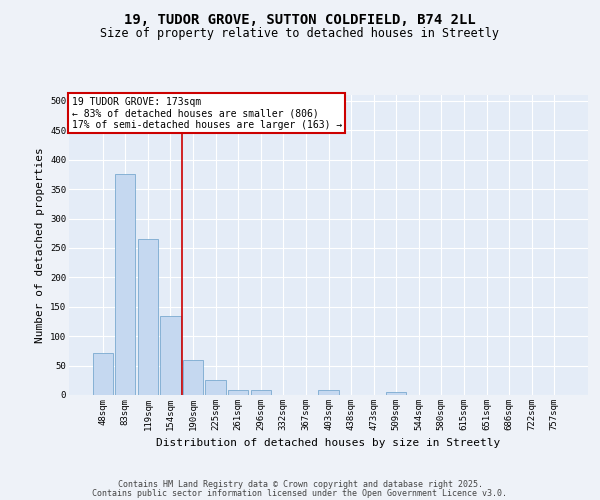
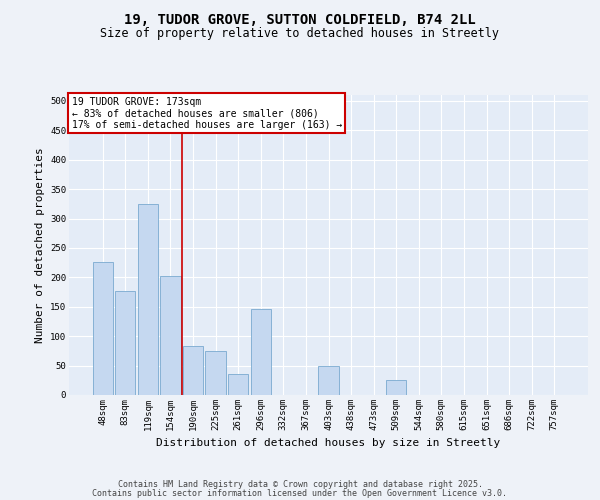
48sqm: 72 -> 226
83sqm: 375 -> 176
119sqm: 265 -> 324
154sqm: 135 -> 202
190sqm: 60 -> 84
225sqm: 25 -> 74
261sqm: 9 -> 36
296sqm: 9 -> 146
403sqm: 9 -> 50
509sqm: 5 -> 26
